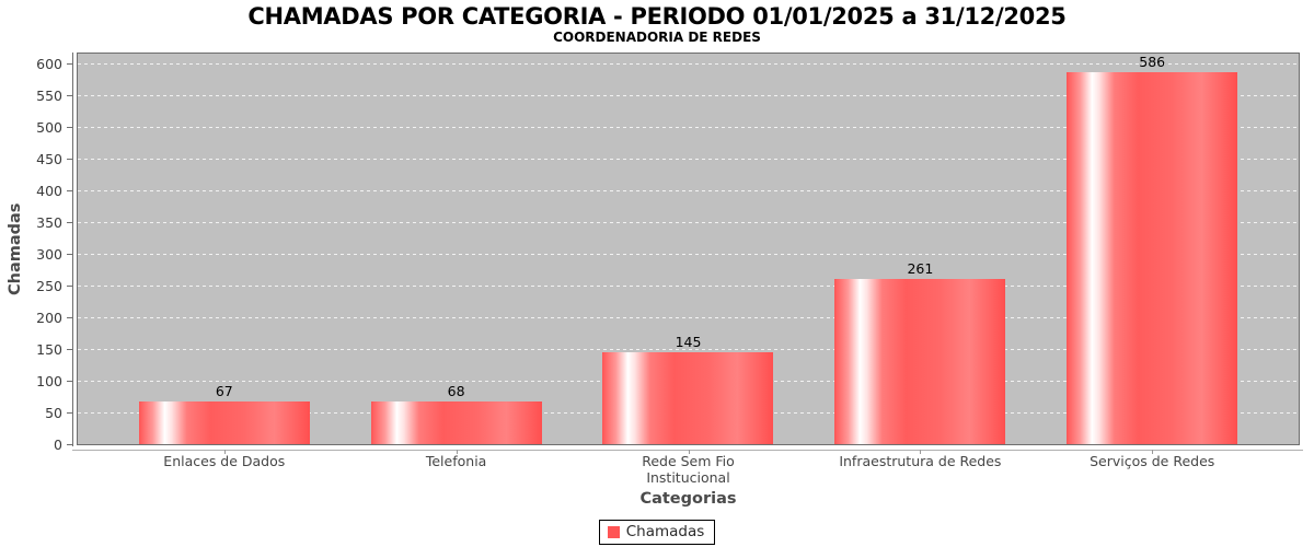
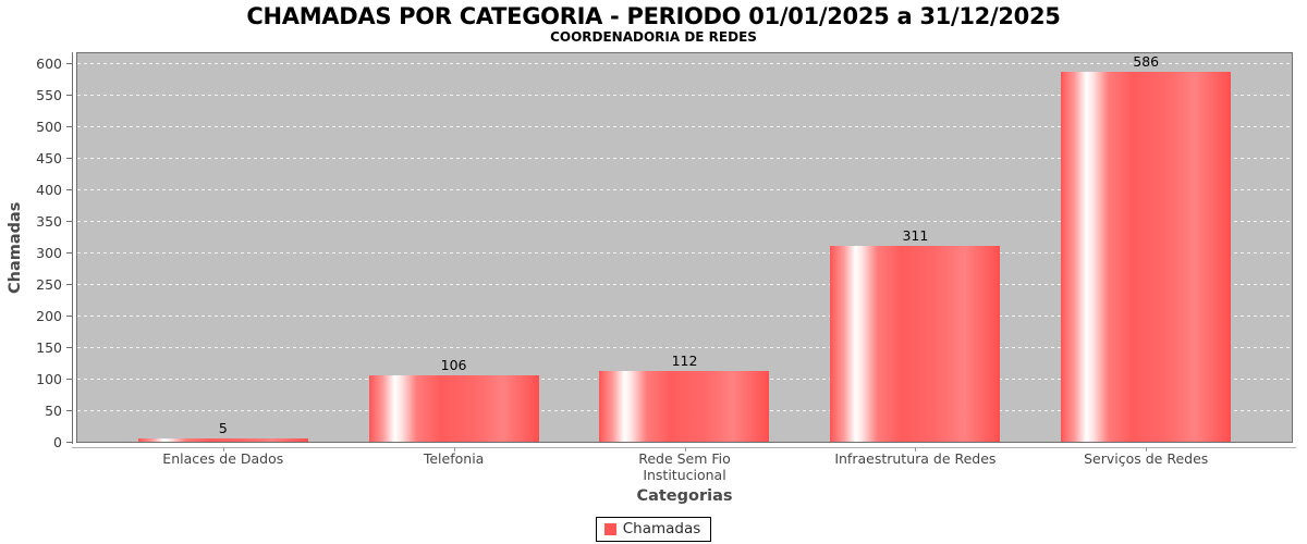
Enlaces de Dados: 67 -> 5
Telefonia: 68 -> 106
Rede Sem Fio Institucional: 145 -> 112
Infraestrutura de Redes: 261 -> 311
